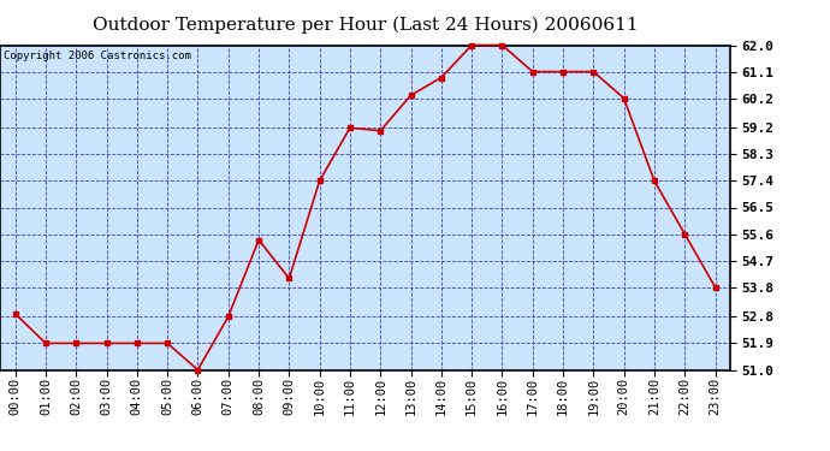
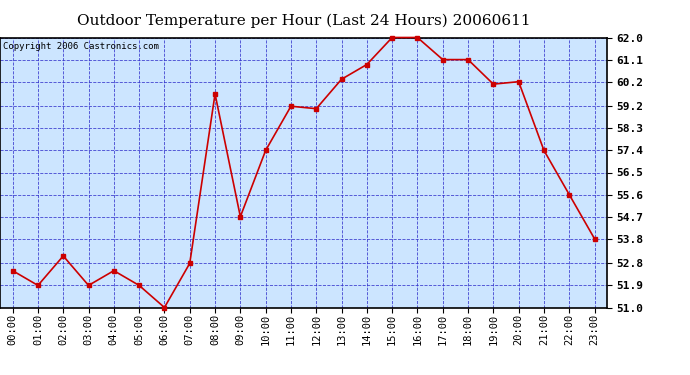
00:00: 52.9 -> 52.5
02:00: 51.9 -> 53.1
04:00: 51.9 -> 52.5
08:00: 55.4 -> 59.7
09:00: 54.1 -> 54.7
19:00: 61.1 -> 60.1
